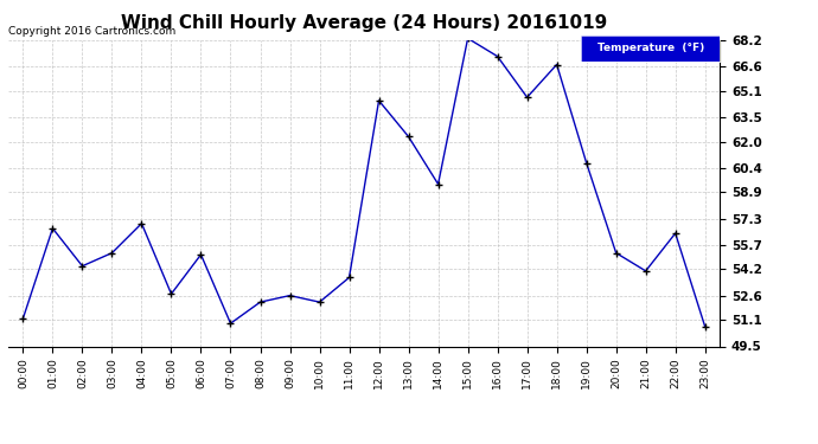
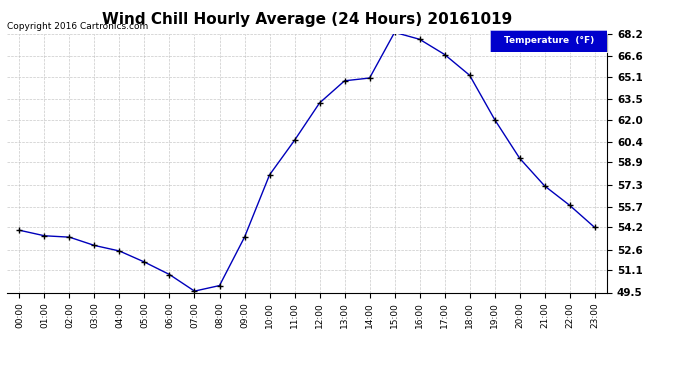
00:00: 51.2 -> 54.0
01:00: 56.7 -> 53.6
02:00: 54.4 -> 53.5
03:00: 55.2 -> 52.9
04:00: 57.0 -> 52.5
05:00: 52.7 -> 51.7
06:00: 55.1 -> 50.8
07:00: 50.9 -> 49.6
08:00: 52.2 -> 50.0
09:00: 52.6 -> 53.5
10:00: 52.2 -> 58.0
11:00: 53.7 -> 60.5
12:00: 64.5 -> 63.2
13:00: 62.3 -> 64.8
14:00: 59.4 -> 65.0
16:00: 67.2 -> 67.8
17:00: 64.7 -> 66.7
18:00: 66.7 -> 65.2
19:00: 60.7 -> 62.0
20:00: 55.2 -> 59.2
21:00: 54.1 -> 57.2
22:00: 56.4 -> 55.8
23:00: 50.7 -> 54.2
